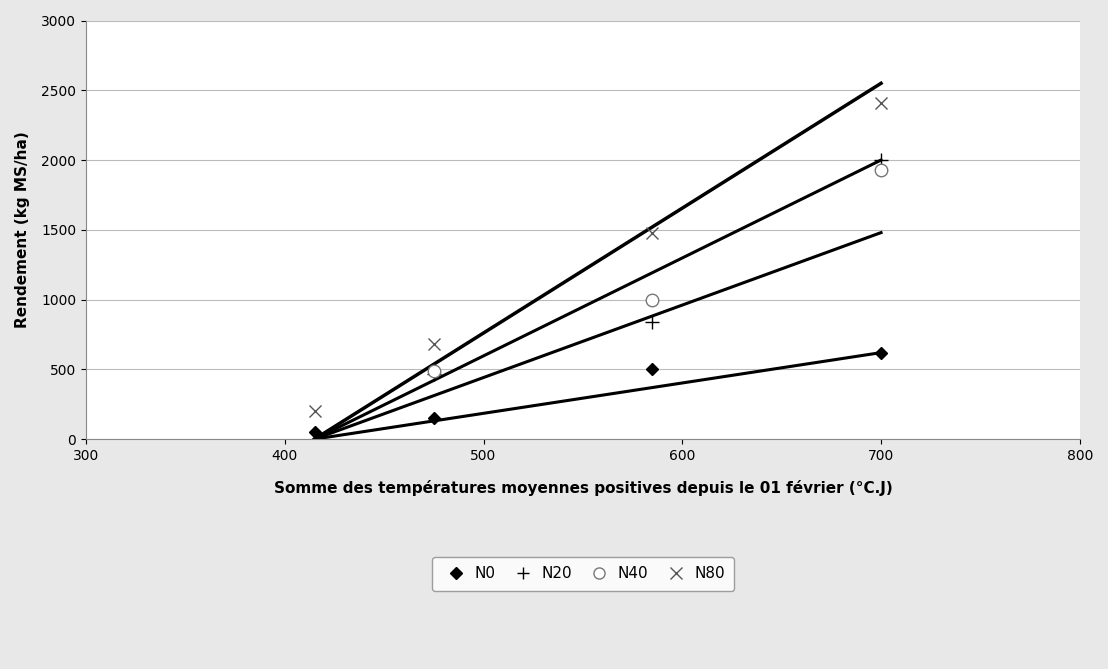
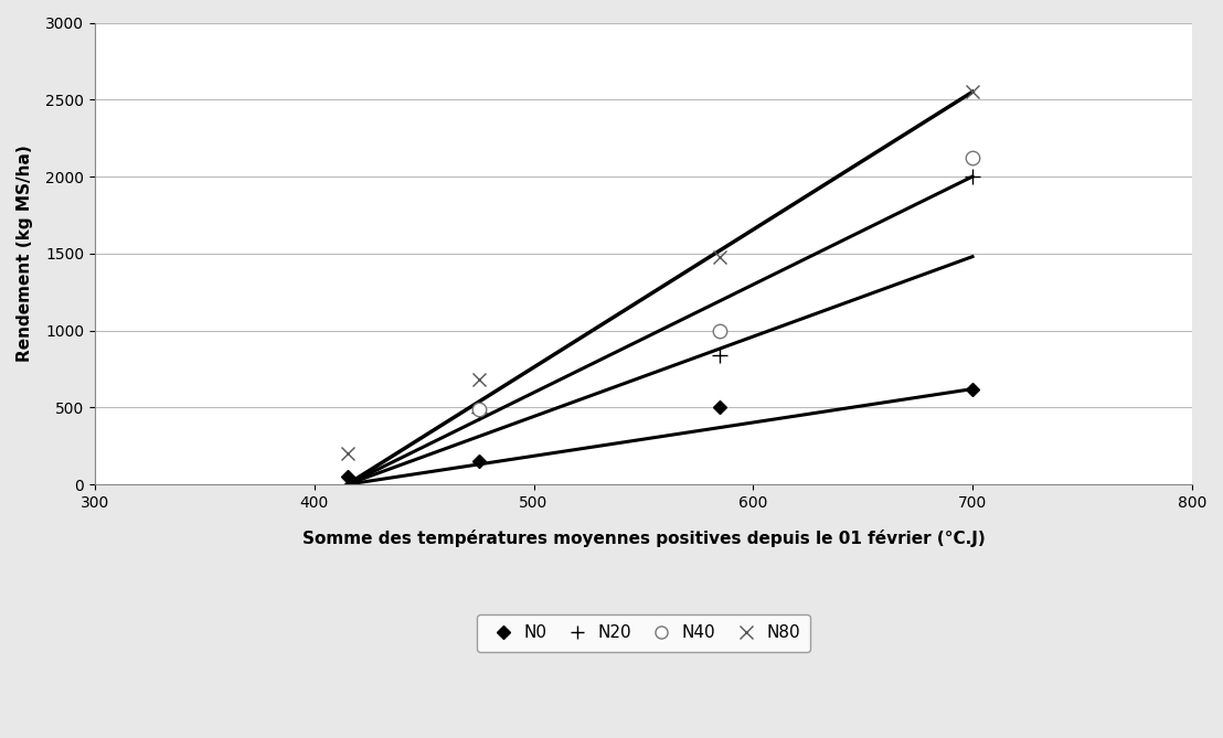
N40/700: 1930 -> 2120
N80/700: 2410 -> 2550
